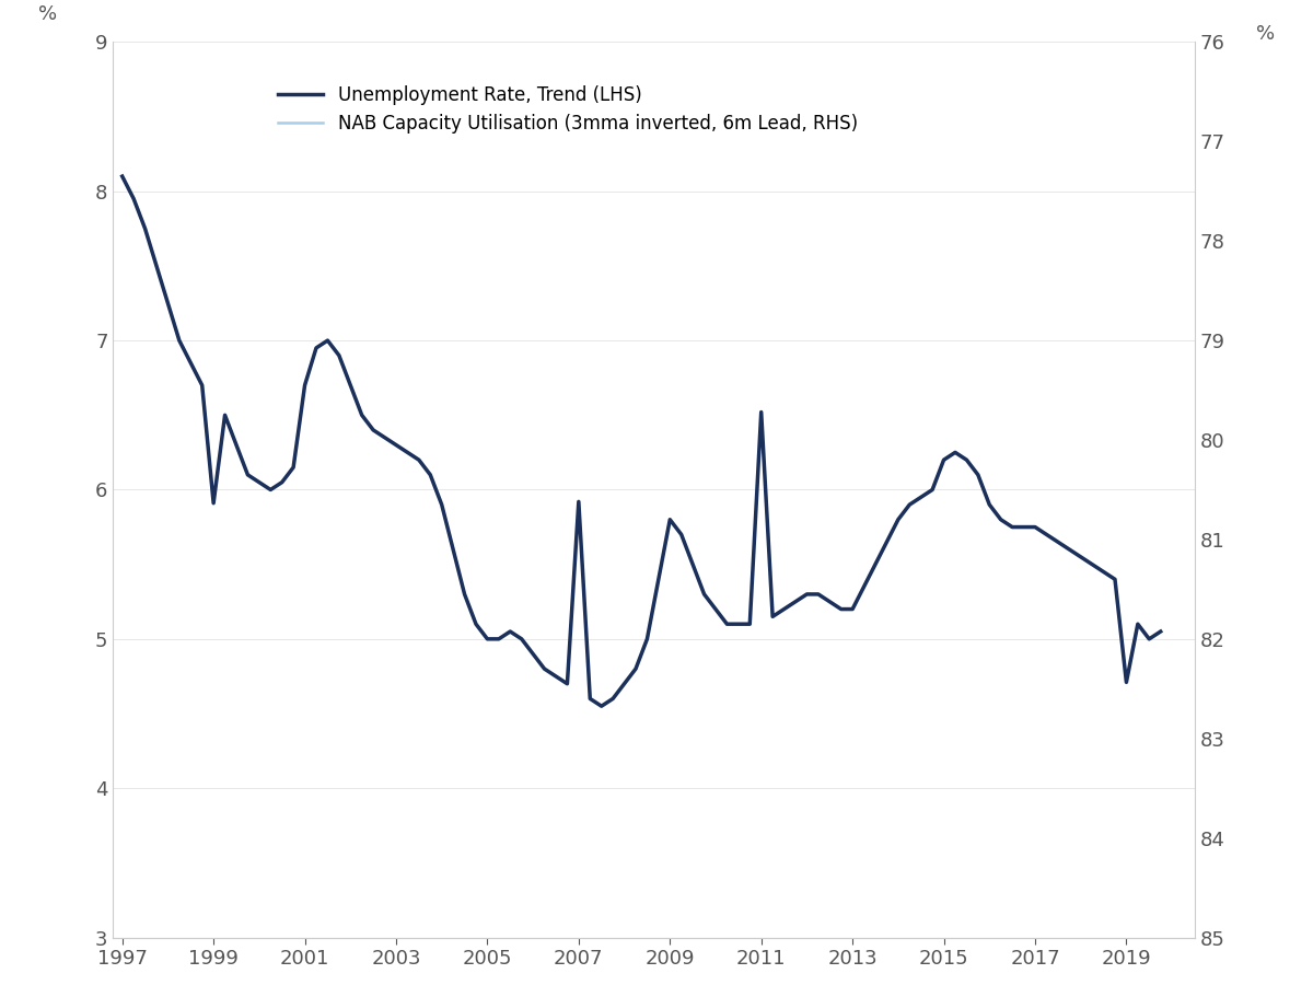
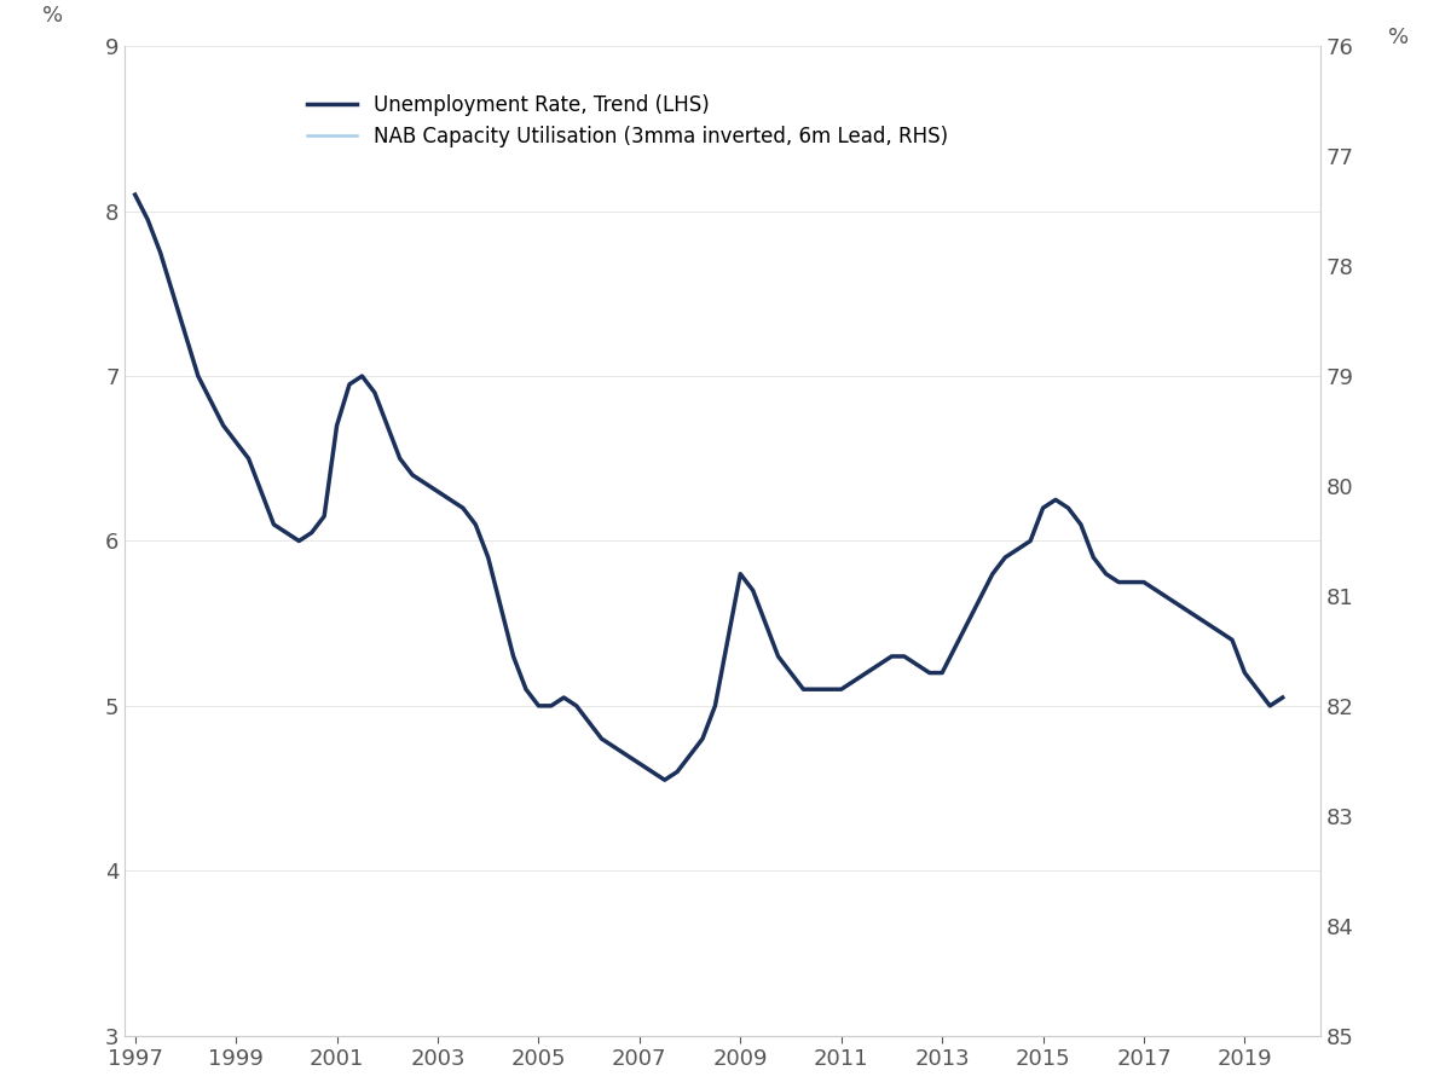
Unemployment Rate, Trend (LHS)/1999: 5.91 -> 6.60
Unemployment Rate, Trend (LHS)/2007: 5.92 -> 4.65
Unemployment Rate, Trend (LHS)/2011: 6.52 -> 5.10
Unemployment Rate, Trend (LHS)/2019: 4.71 -> 5.20
